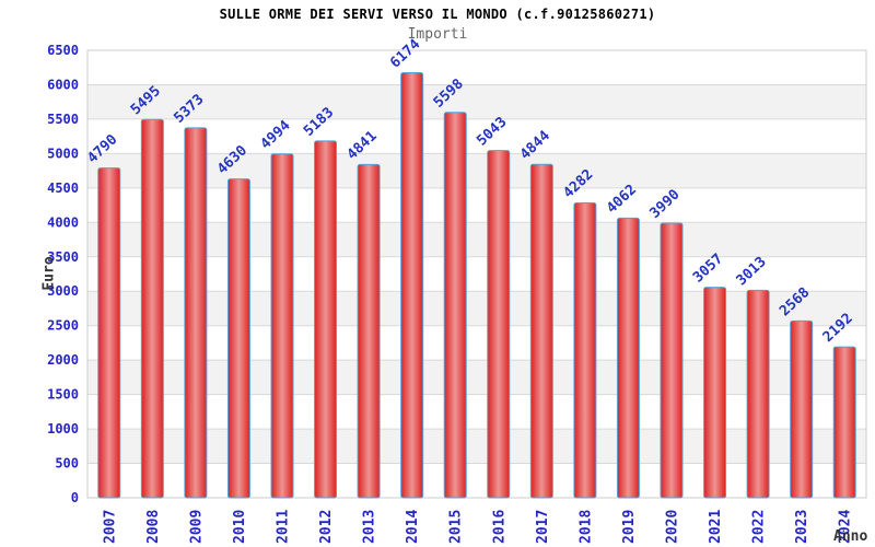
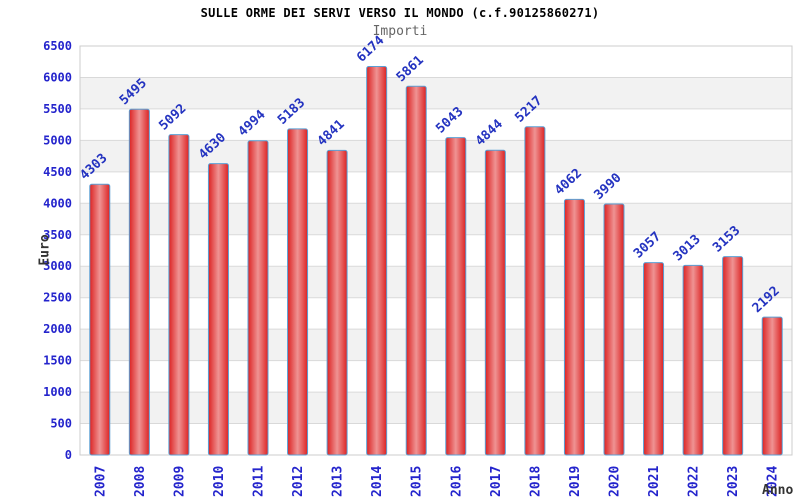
2007: 4790 -> 4303
2009: 5373 -> 5092
2015: 5598 -> 5861
2018: 4282 -> 5217
2023: 2568 -> 3153
